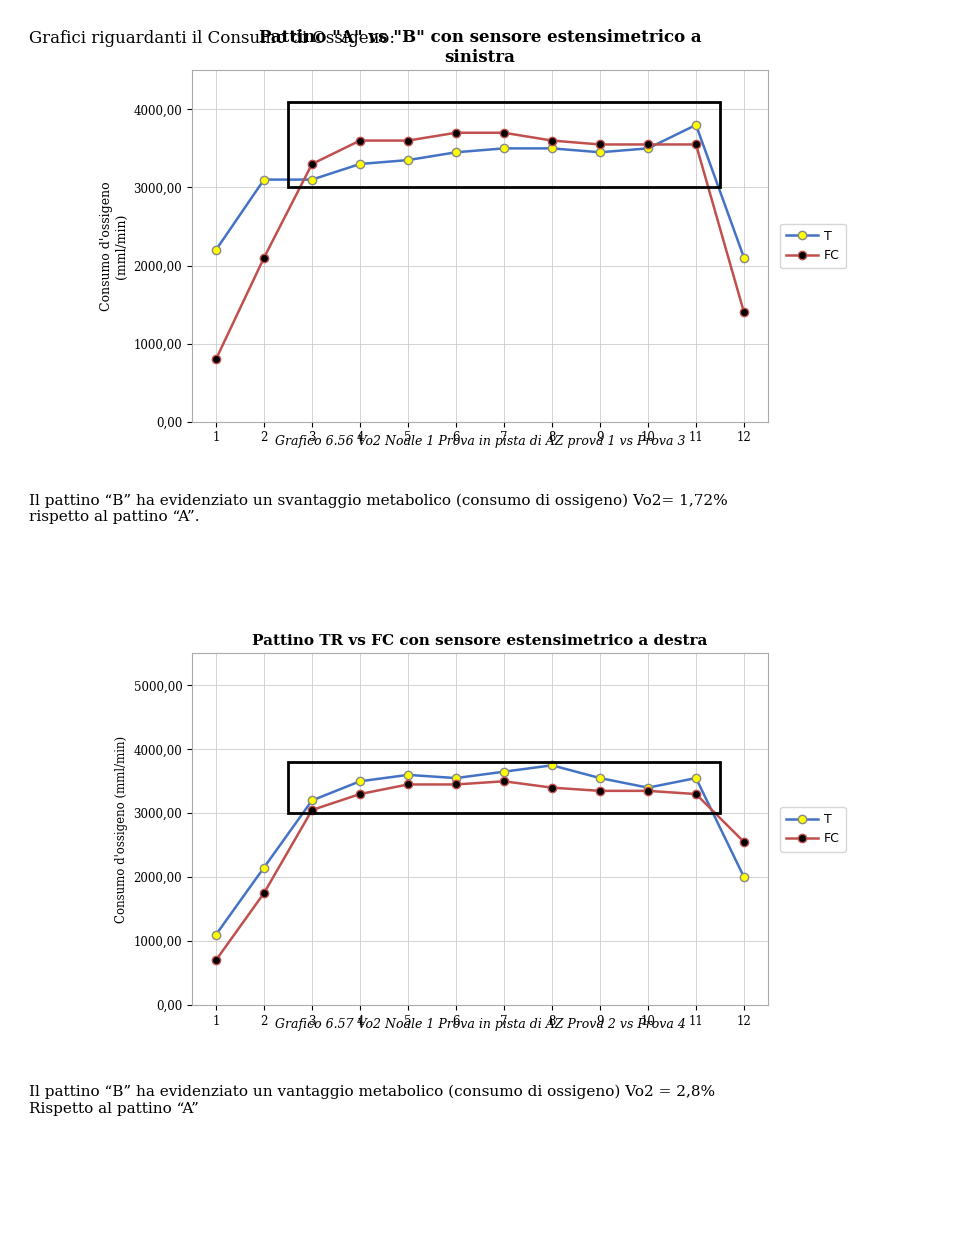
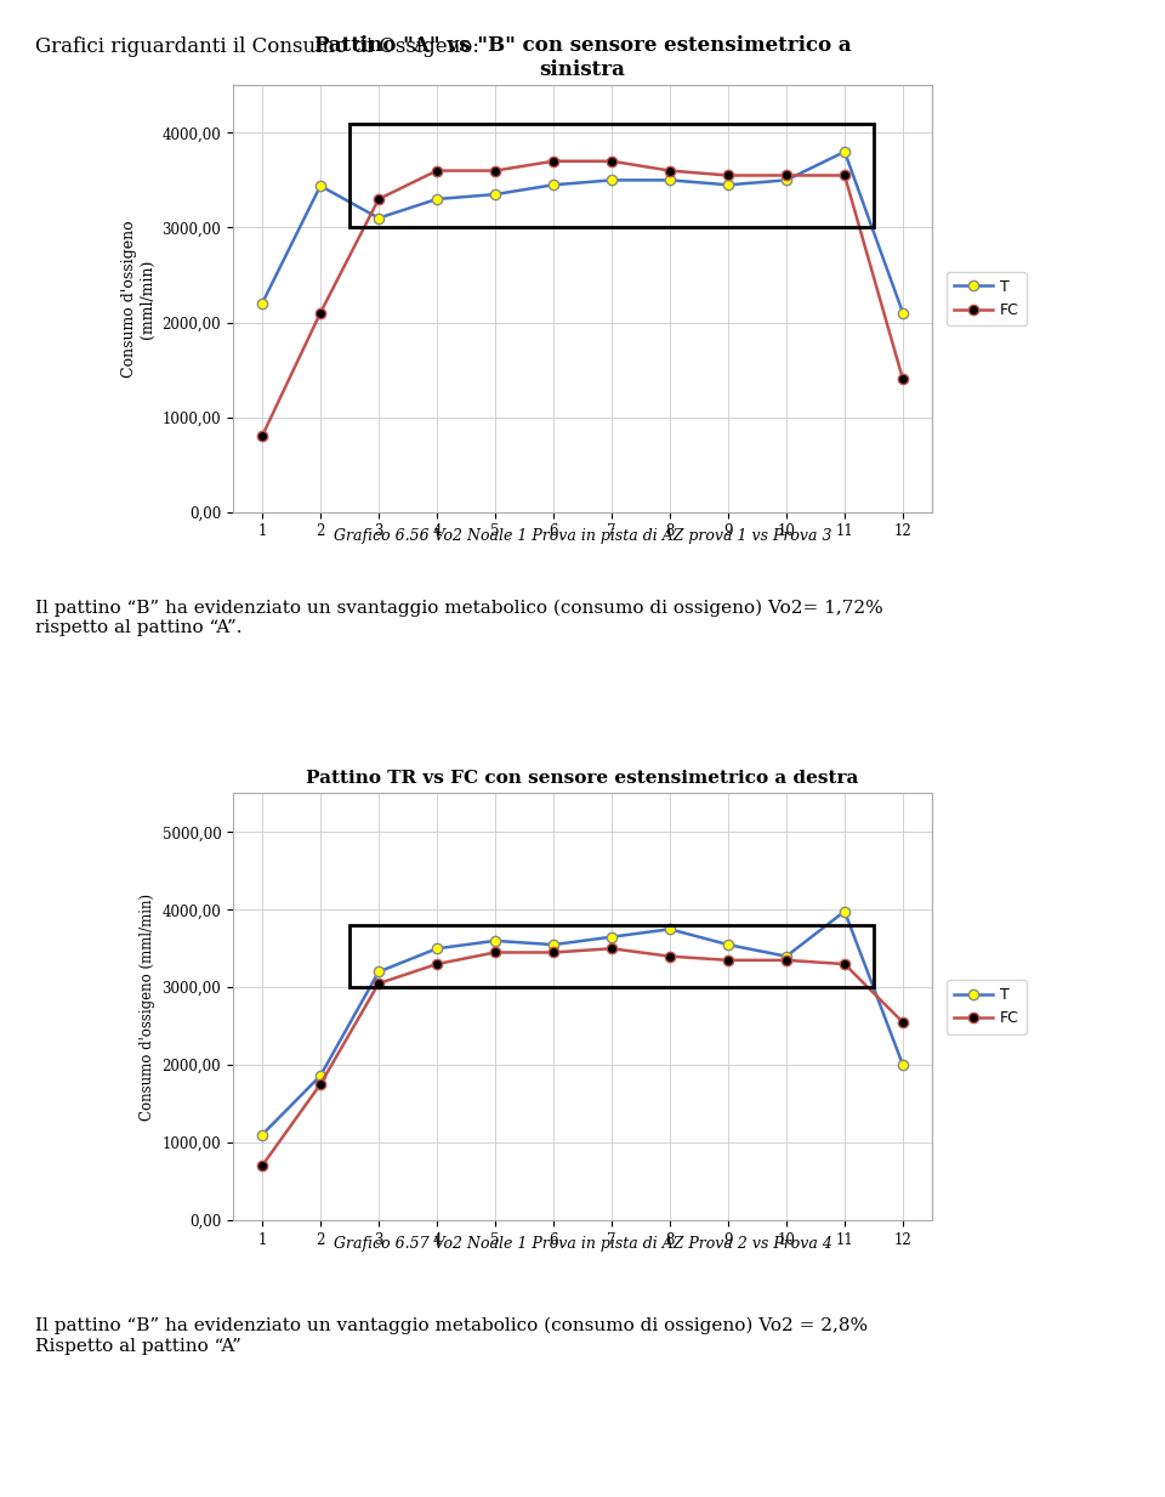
Pattino "A" vs "B" con sensore estensimetrico a sinistra/T/2: 3100 -> 3440
Pattino TR vs FC con sensore estensimetrico a destra/T/2: 2150 -> 1860
Pattino TR vs FC con sensore estensimetrico a destra/T/11: 3550 -> 3980
